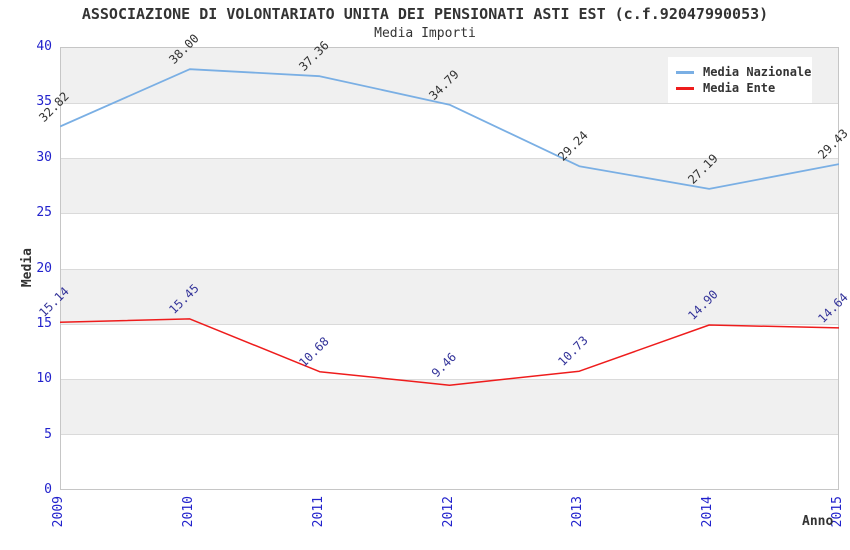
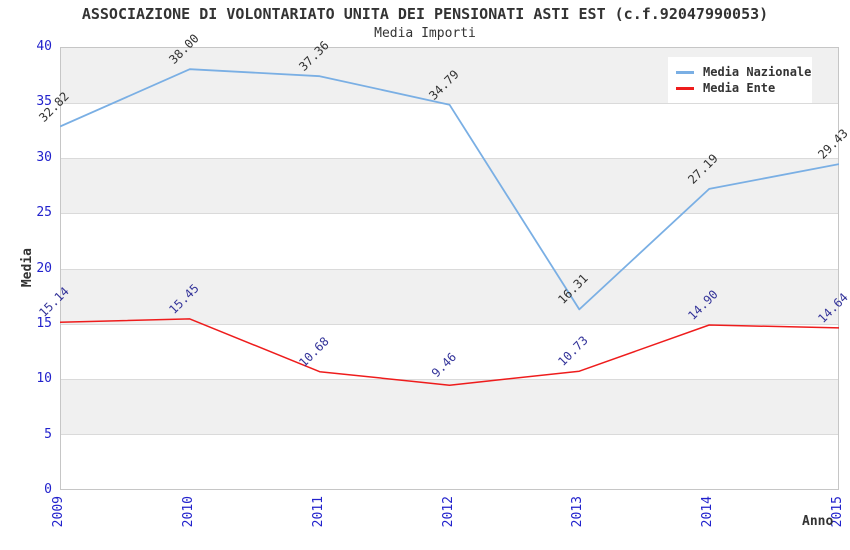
Media Nazionale/2013: 29.24 -> 16.31
